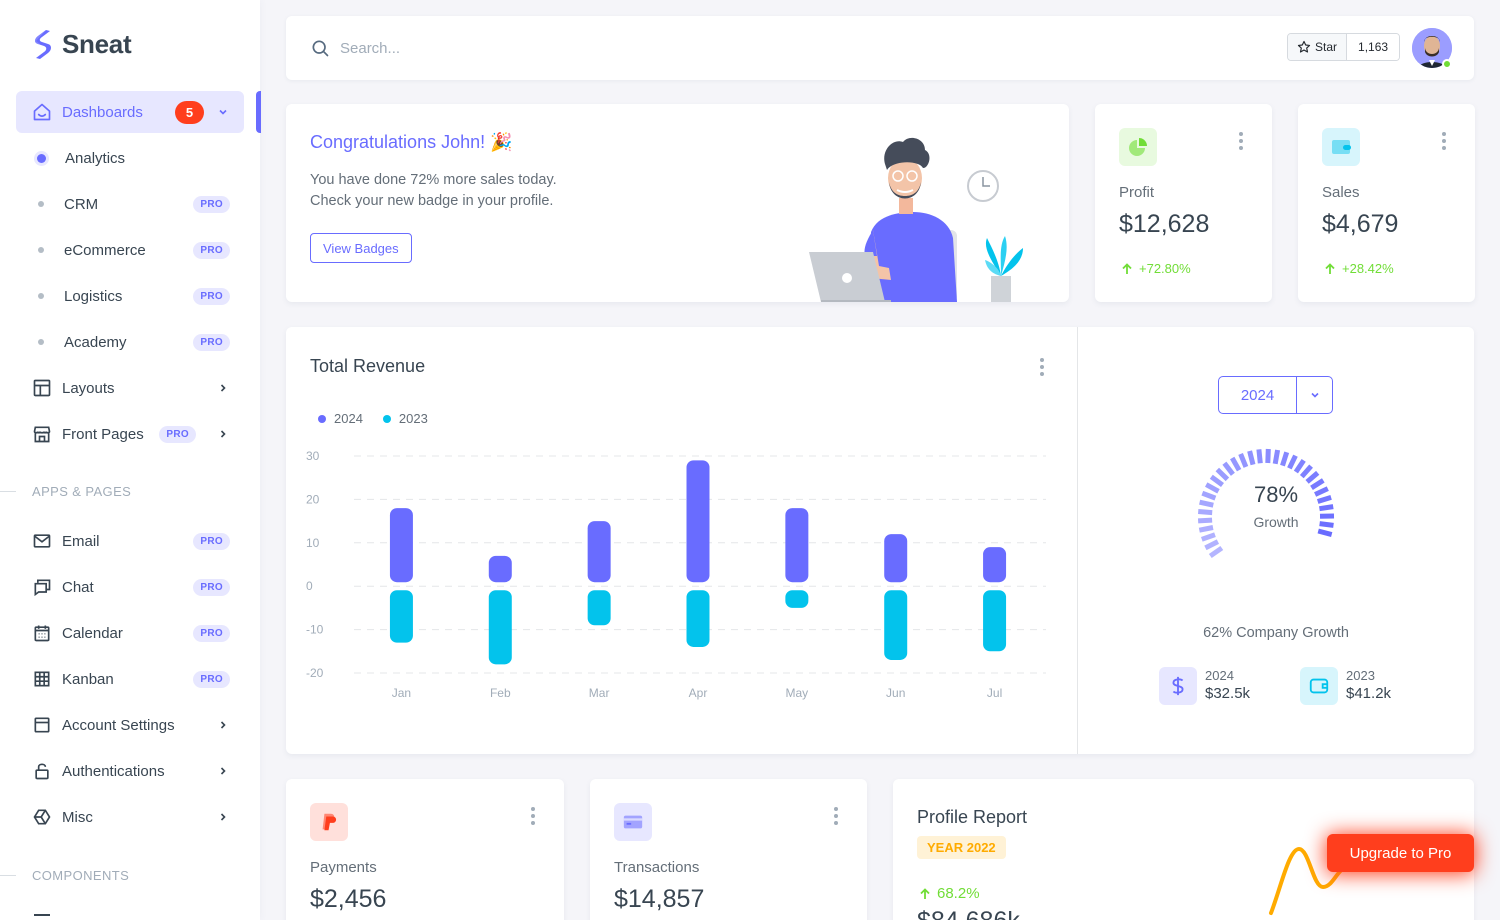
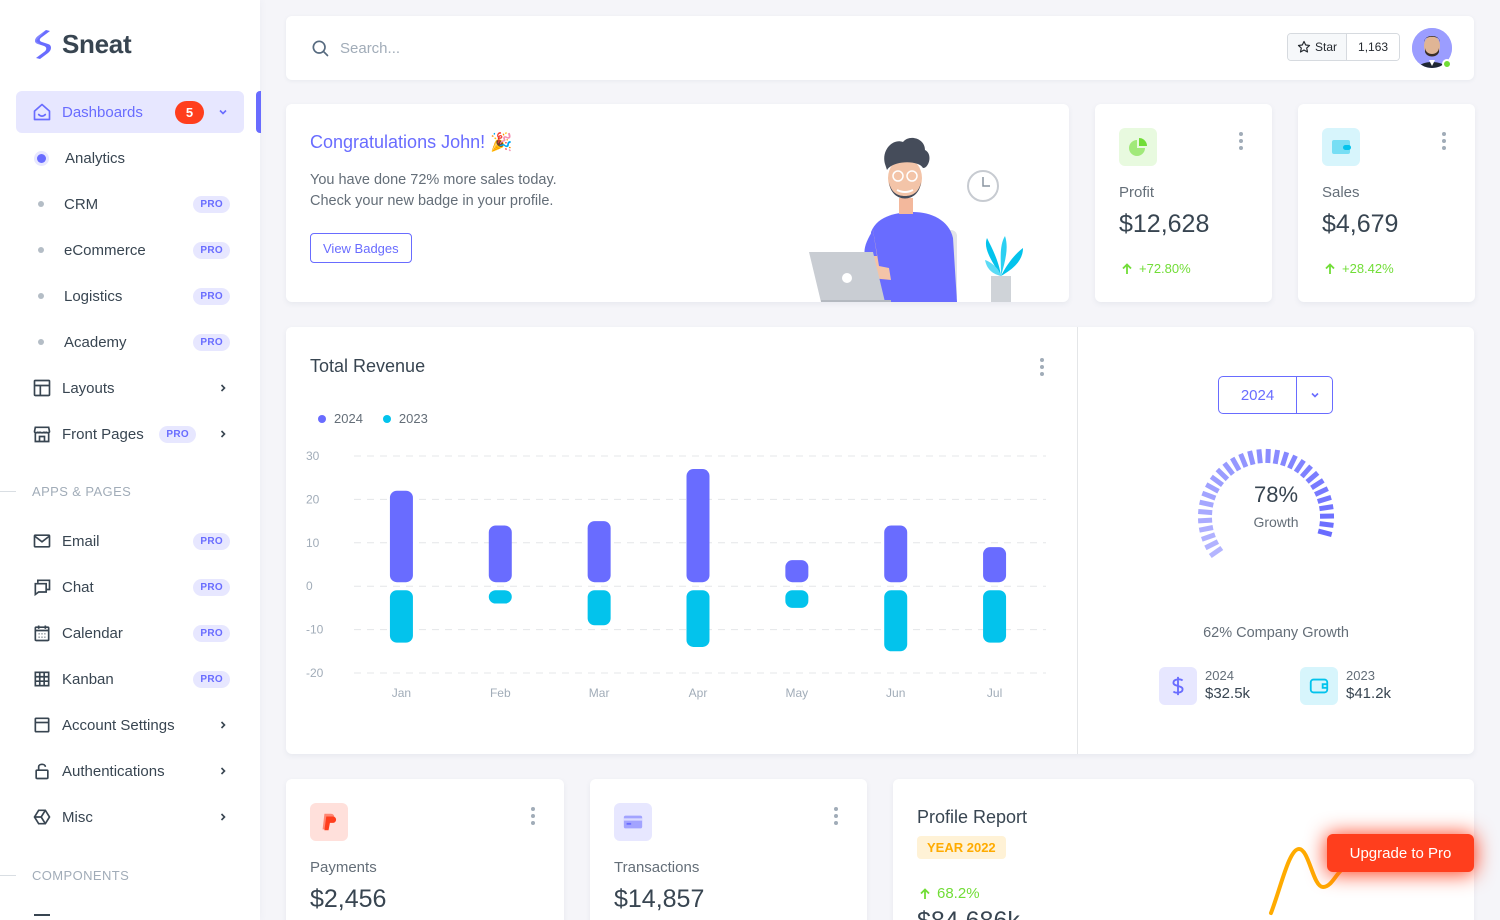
2024/Jan: 18 -> 22
2024/Feb: 7 -> 14
2023/Feb: -18 -> -4
2024/Apr: 29 -> 27
2024/May: 18 -> 6
2024/Jun: 12 -> 14
2023/Jun: -17 -> -15
2023/Jul: -15 -> -13
